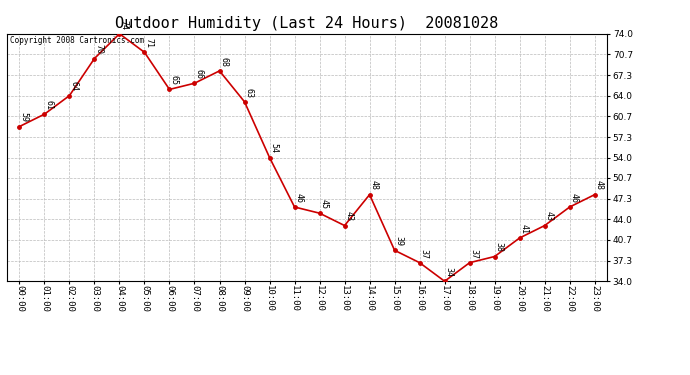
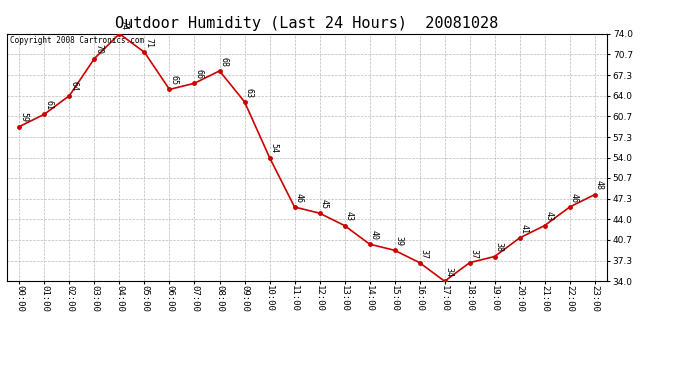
14:00: 48 -> 40
